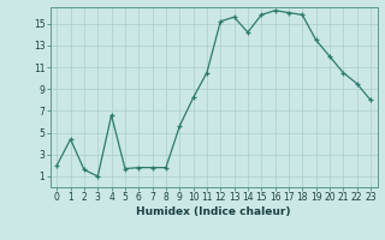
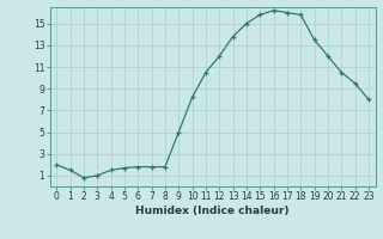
1: 4.4 -> 1.5
2: 1.6 -> 0.8
4: 6.6 -> 1.5
9: 5.6 -> 5.0
12: 15.2 -> 12.0
13: 15.6 -> 13.8
14: 14.2 -> 15.0
